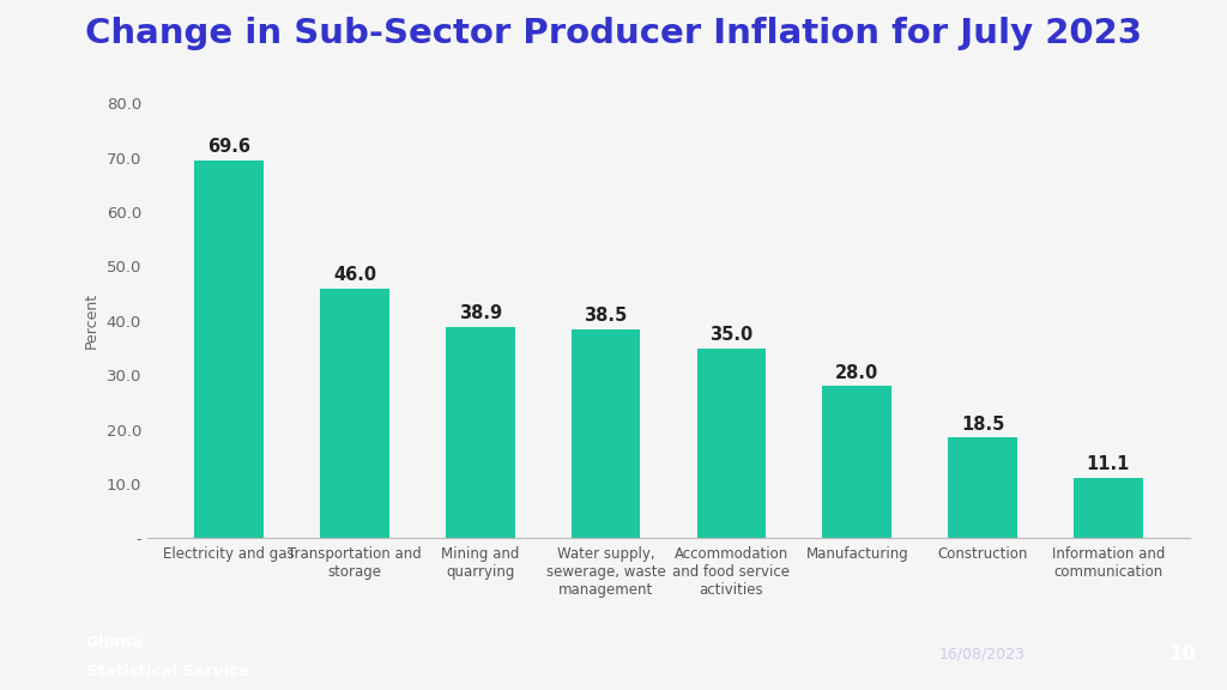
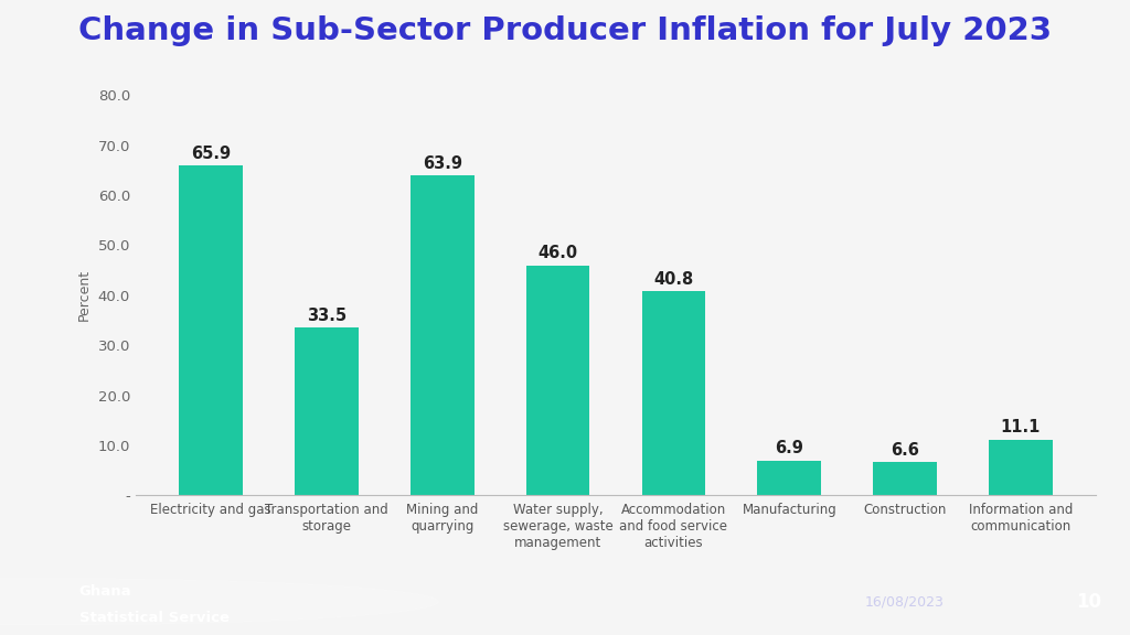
Electricity and gas: 69.6 -> 65.9
Transportation and storage: 46.0 -> 33.5
Mining and quarrying: 38.9 -> 63.9
Water supply, sewerage, waste management: 38.5 -> 46.0
Accommodation and food service activities: 35.0 -> 40.8
Manufacturing: 28.0 -> 6.9
Construction: 18.5 -> 6.6
